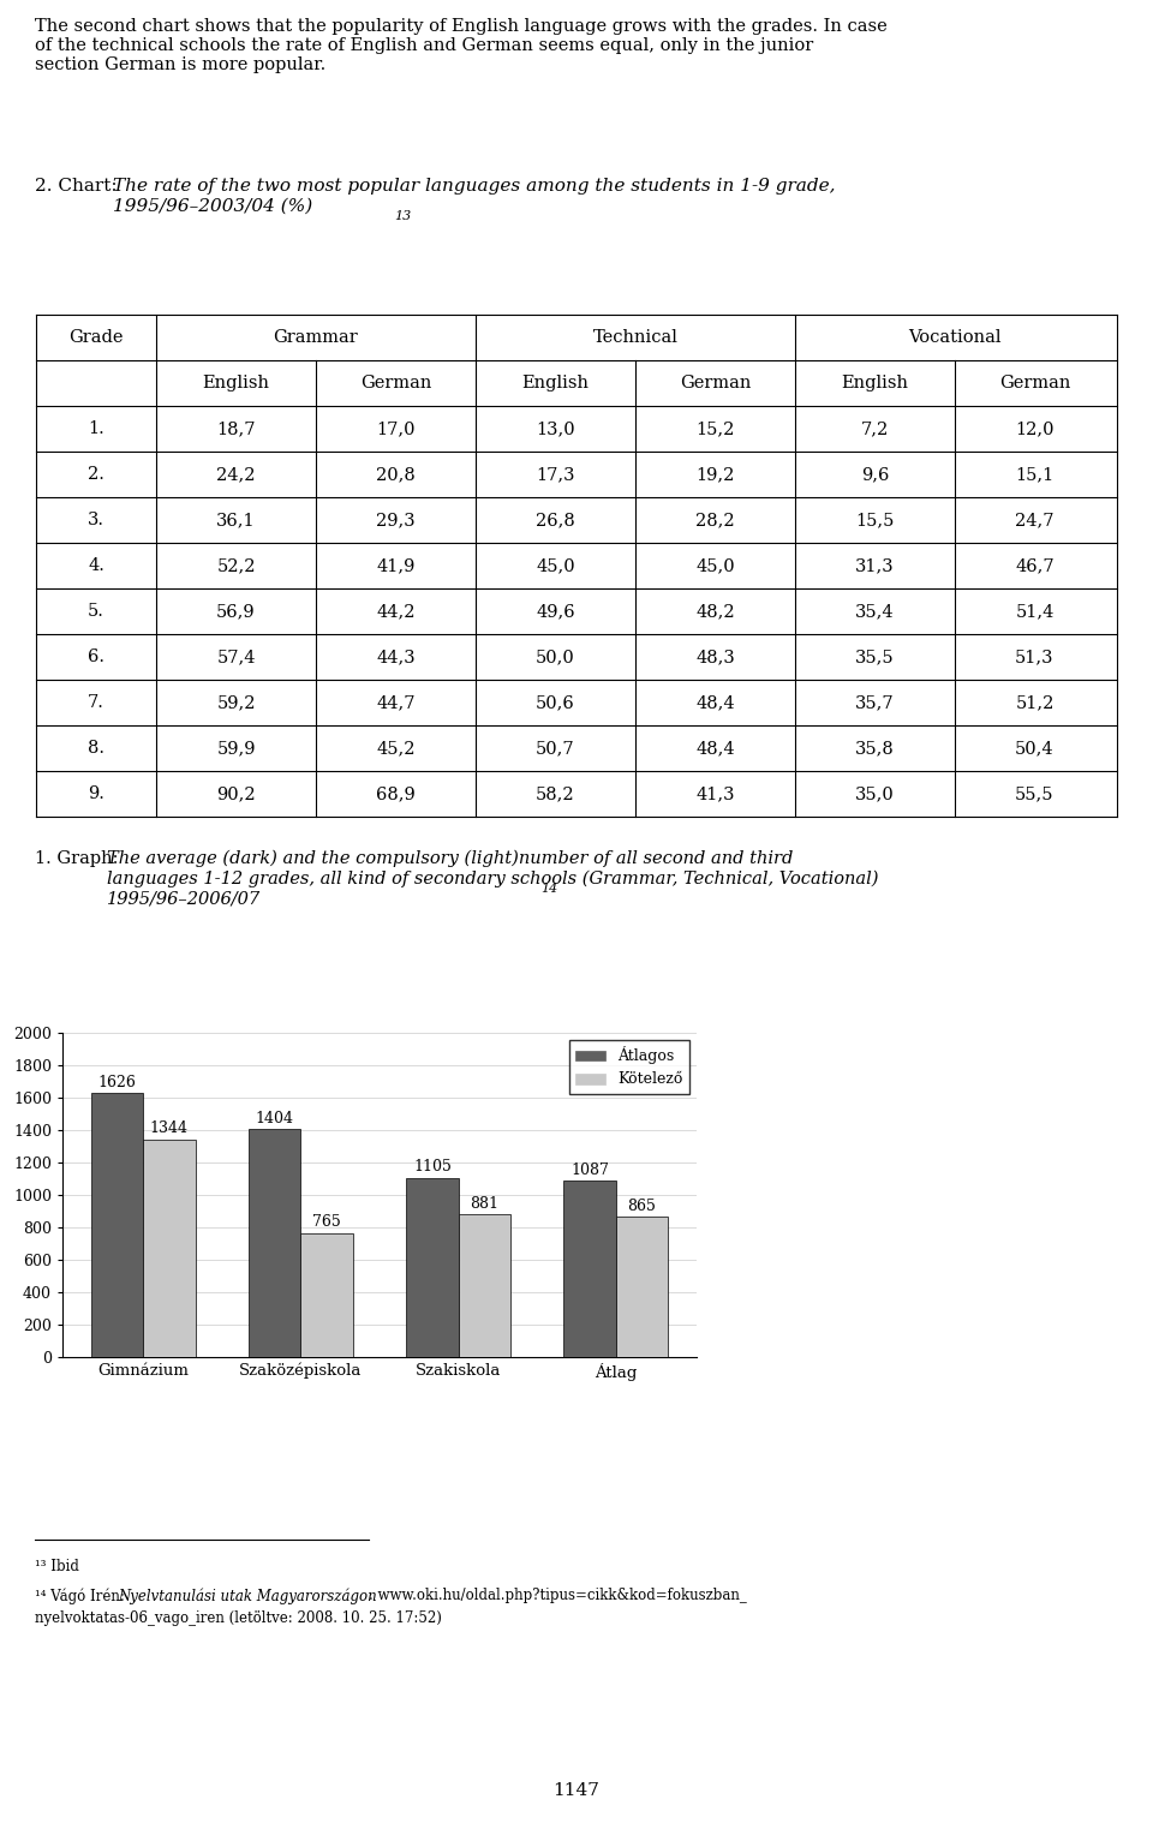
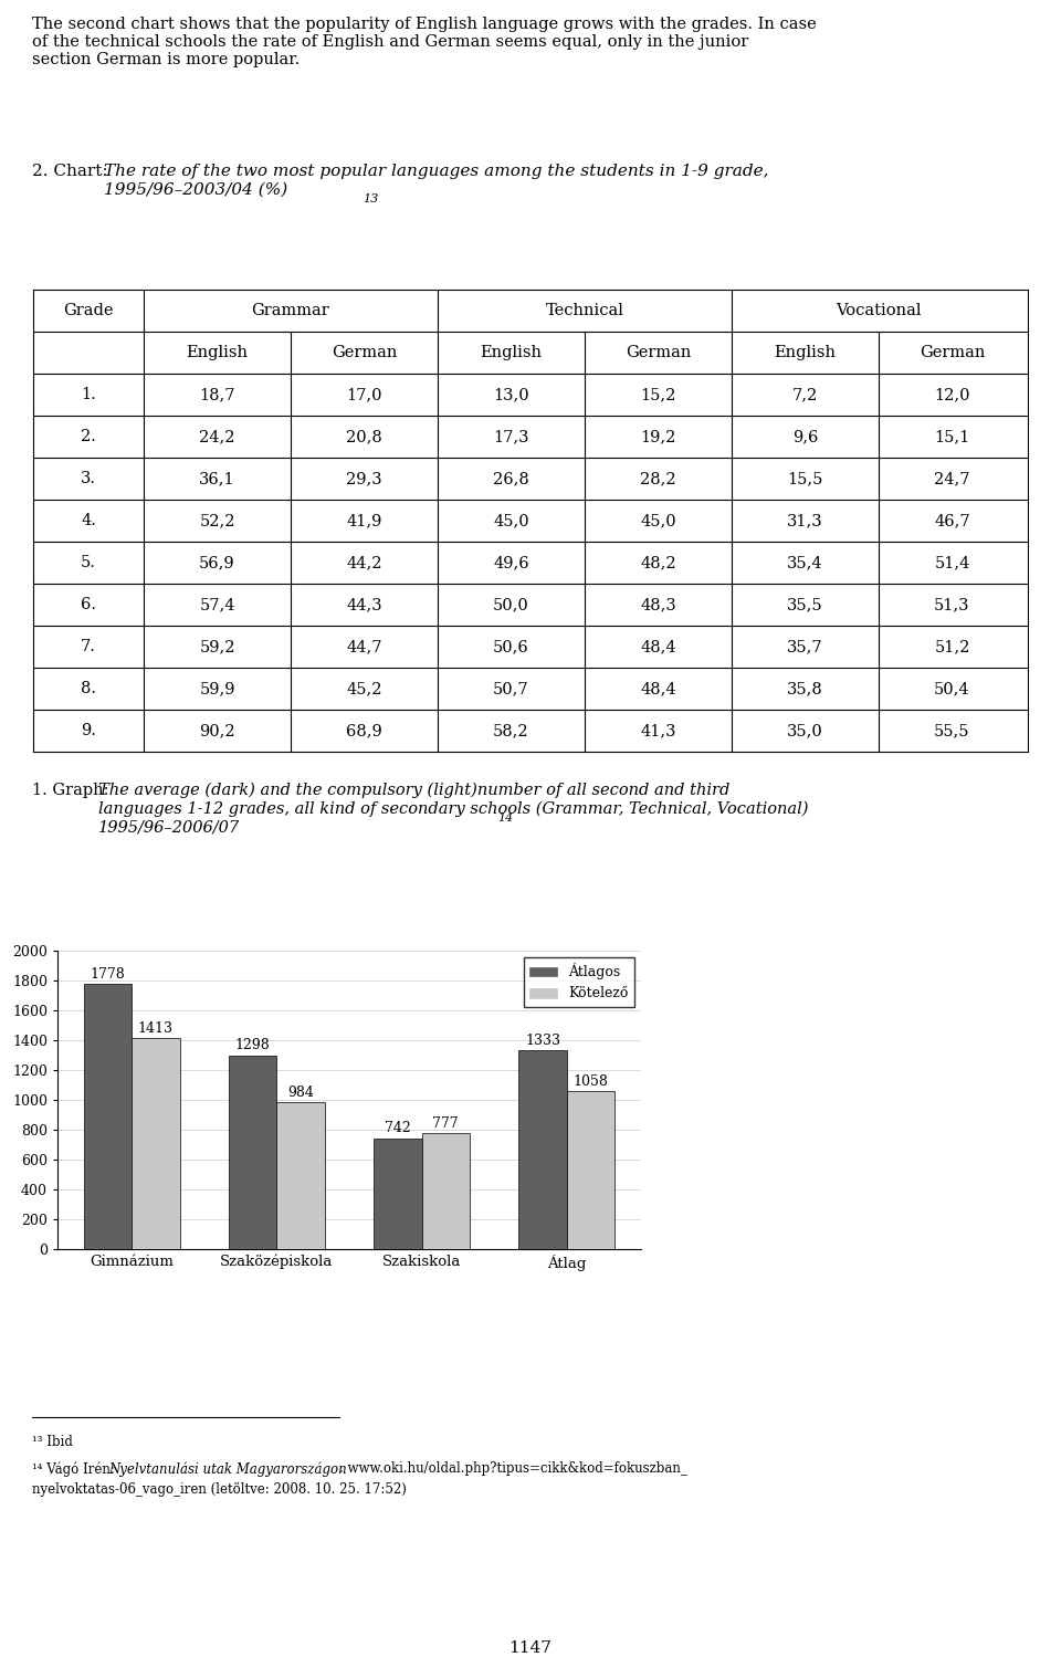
Átlagos/Gimnázium: 1626 -> 1778
Kötelező/Gimnázium: 1344 -> 1413
Átlagos/Szaközépiskola: 1404 -> 1298
Kötelező/Szaközépiskola: 765 -> 984
Átlagos/Szakiskola: 1105 -> 742
Kötelező/Szakiskola: 881 -> 777
Átlagos/Átlag: 1087 -> 1333
Kötelező/Átlag: 865 -> 1058
